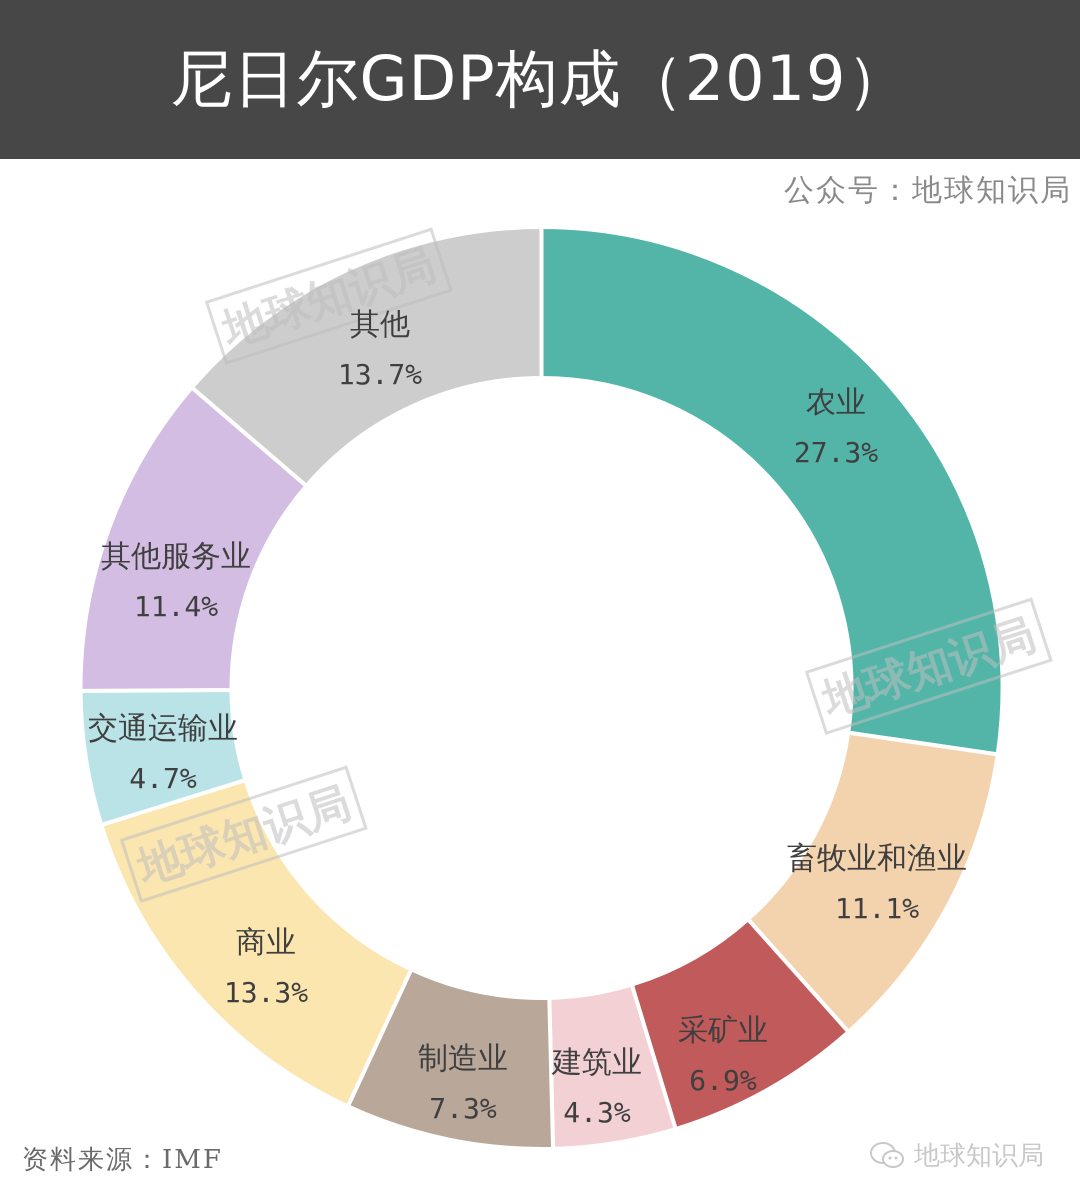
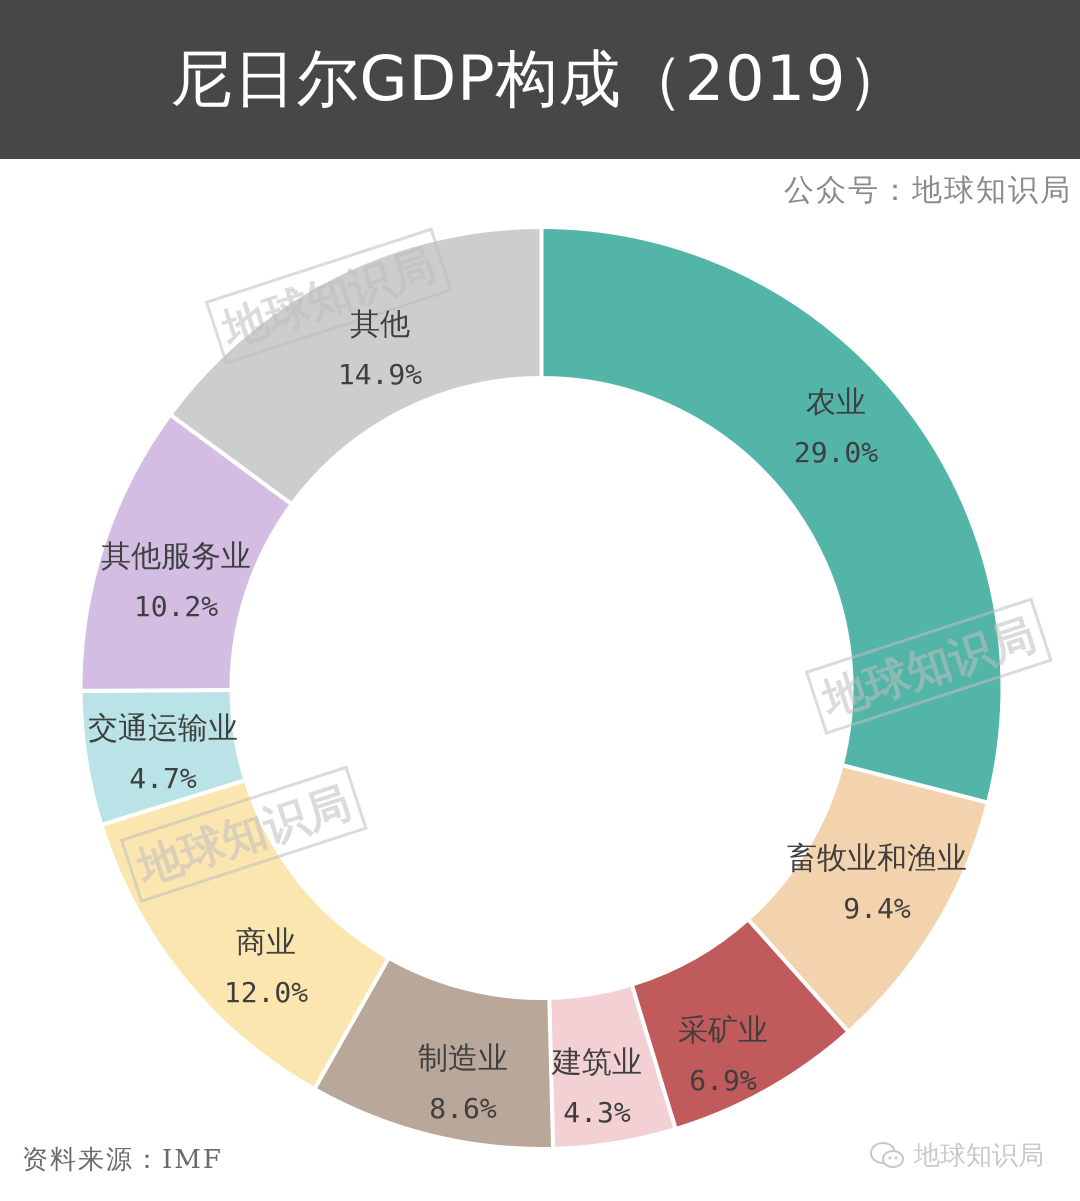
农业: 27.3% -> 29.0%
畜牧业和渔业: 11.1% -> 9.4%
制造业: 7.3% -> 8.6%
商业: 13.3% -> 12.0%
其他服务业: 11.4% -> 10.2%
其他: 13.7% -> 14.9%
